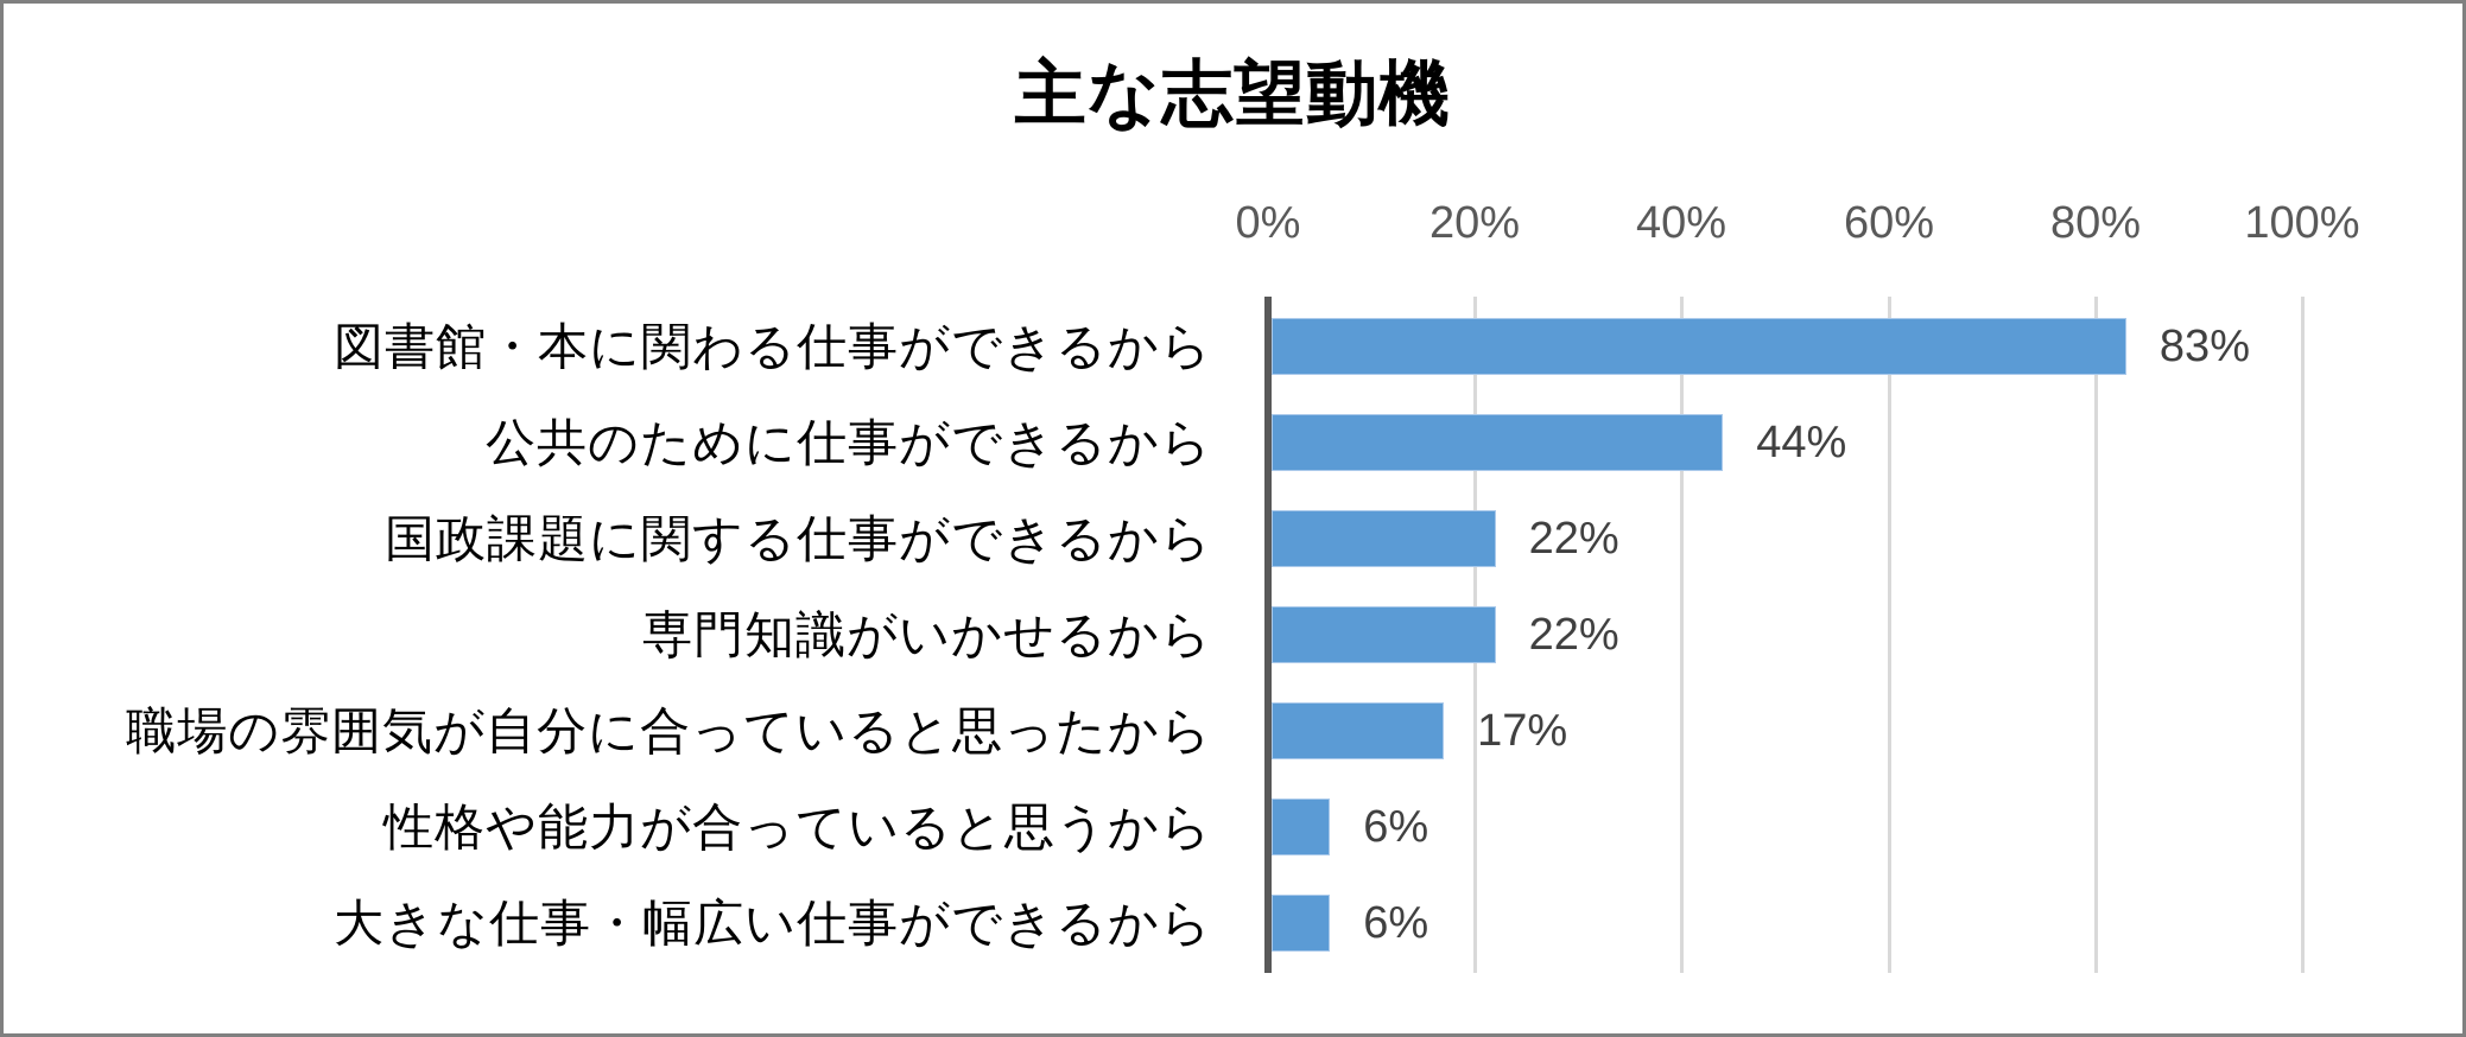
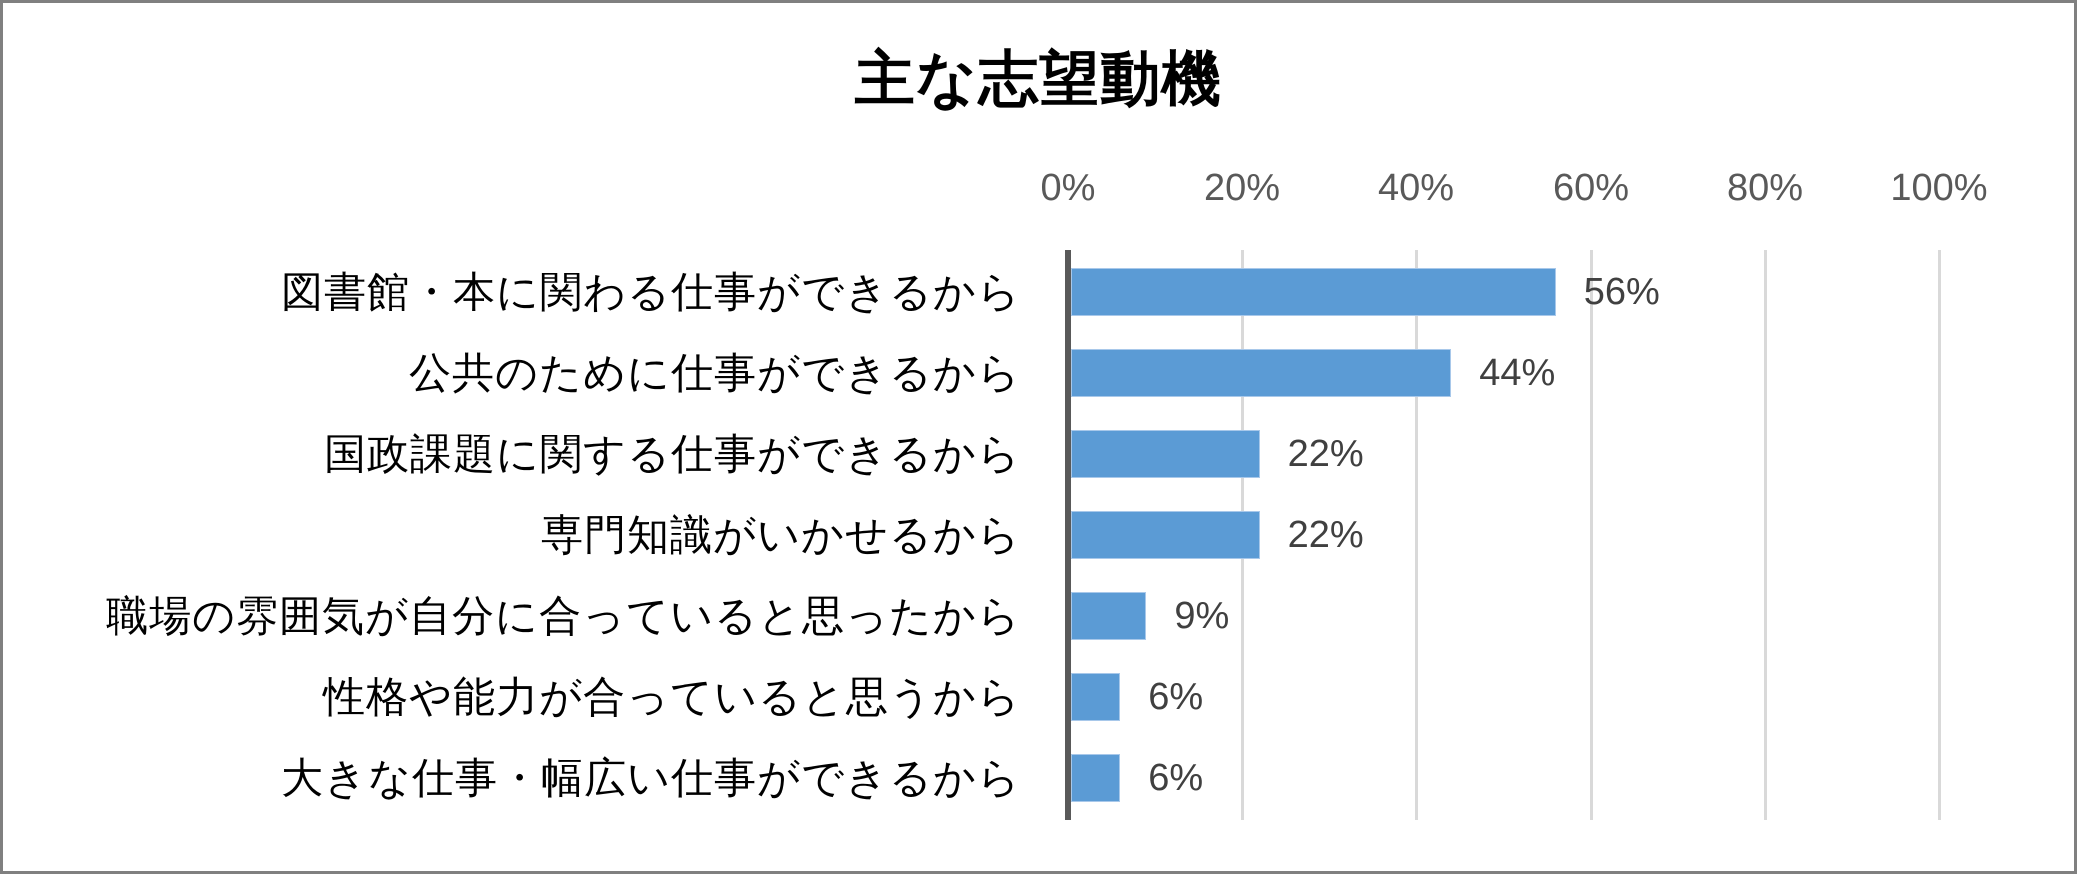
図書館・本に関わる仕事ができるから: 83% -> 56%
職場の雰囲気が自分に合っていると思ったから: 17% -> 9%
